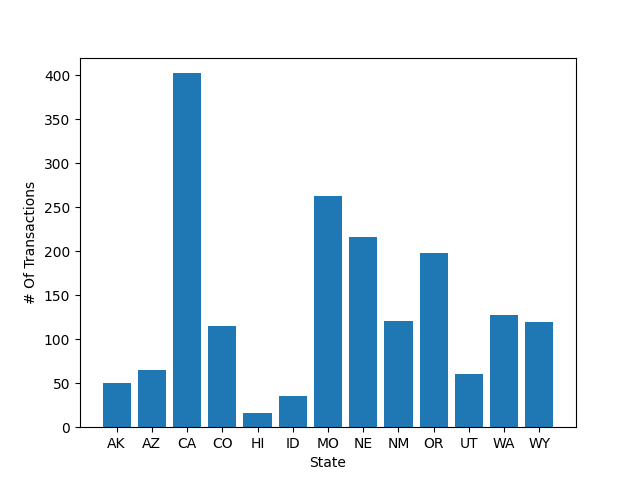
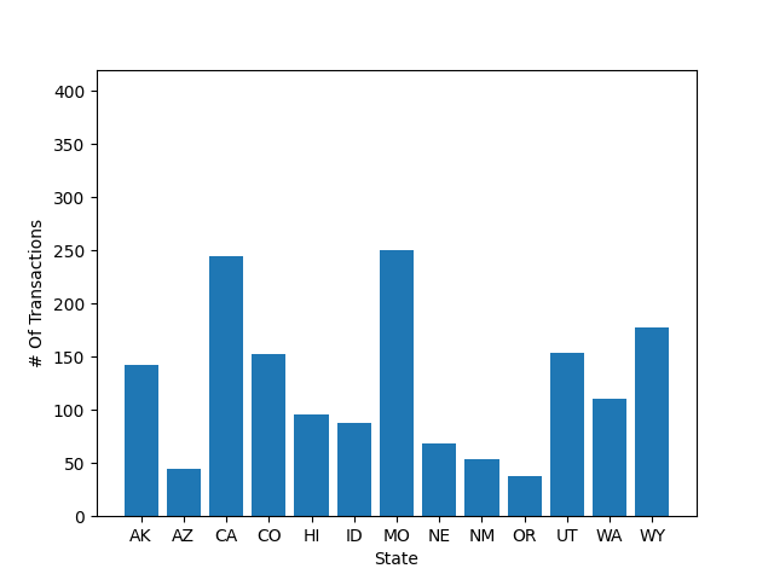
AK: 50 -> 142
AZ: 65 -> 44
CA: 403 -> 244
CO: 115 -> 152
HI: 16 -> 96
ID: 35 -> 88
MO: 263 -> 250
NE: 216 -> 68
NM: 121 -> 54
OR: 198 -> 38
UT: 61 -> 154
WA: 127 -> 110
WY: 119 -> 178
